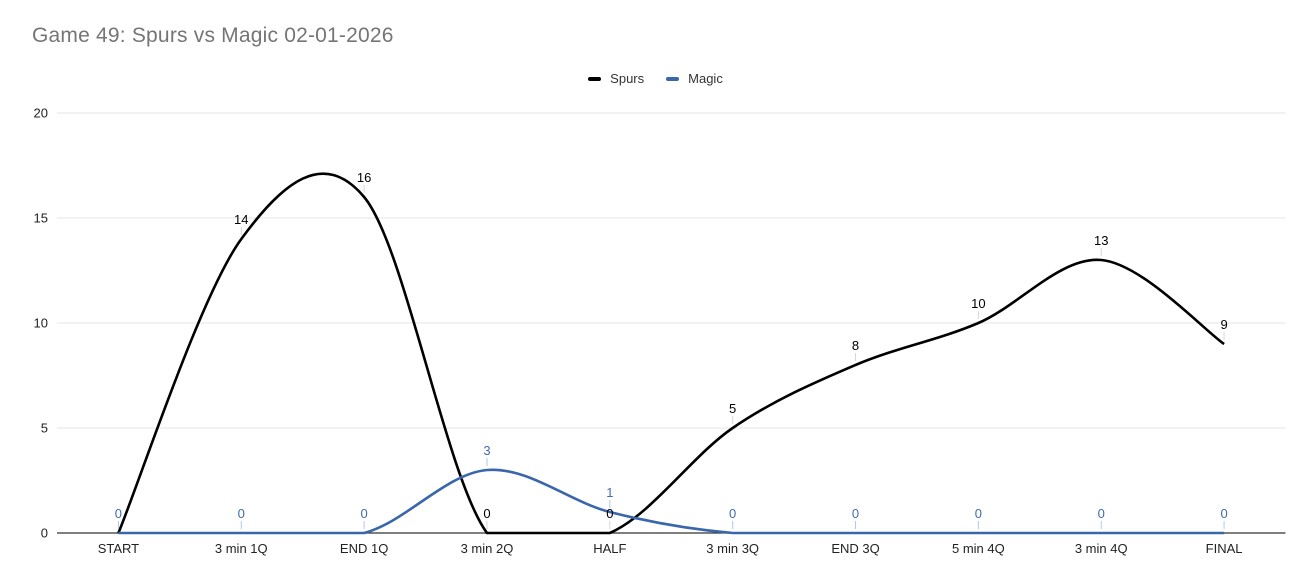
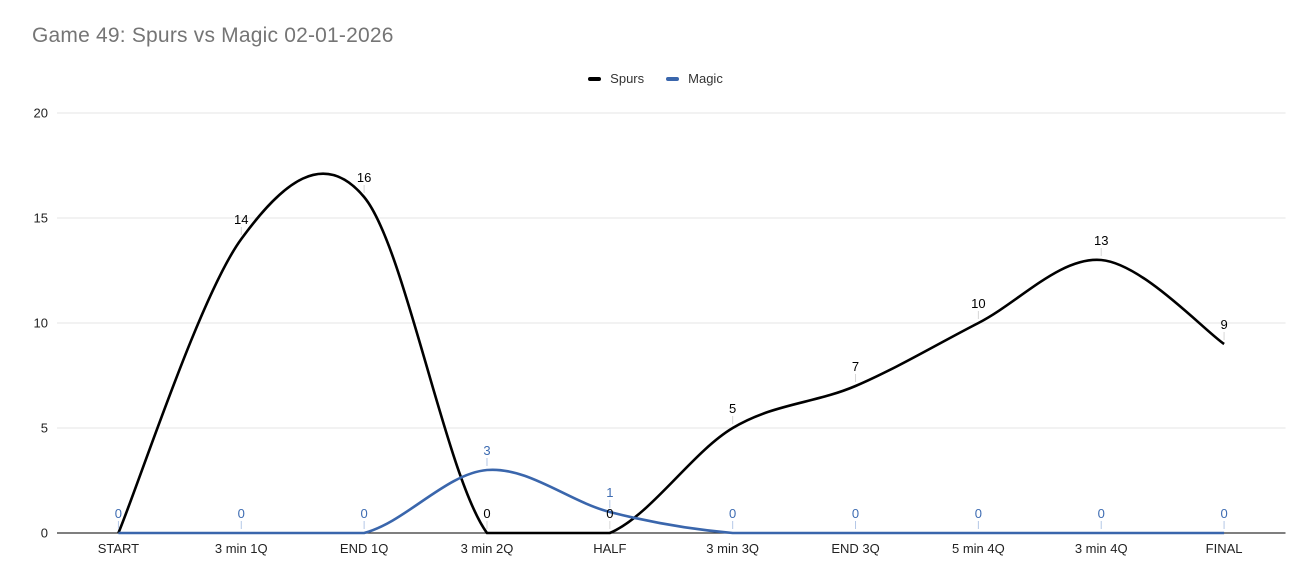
Spurs/END 3Q: 8 -> 7
